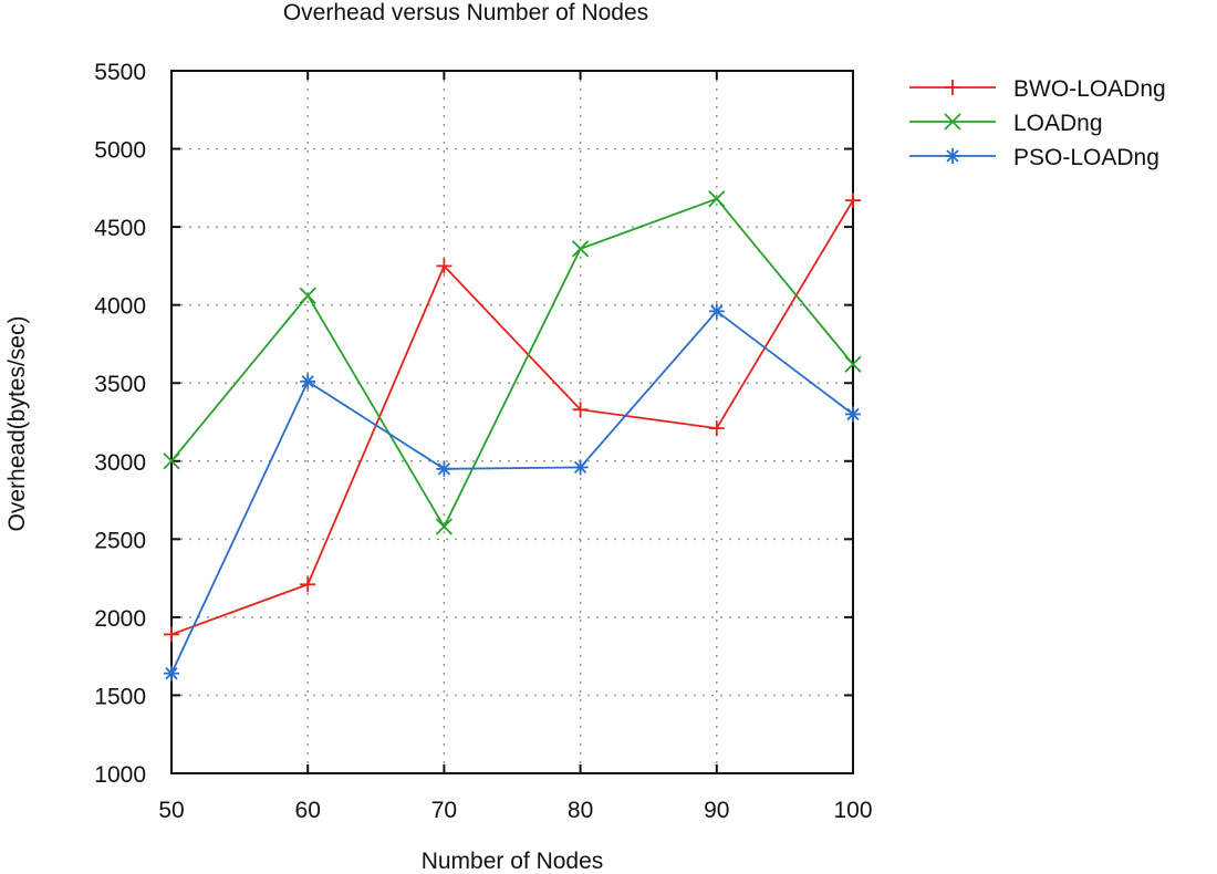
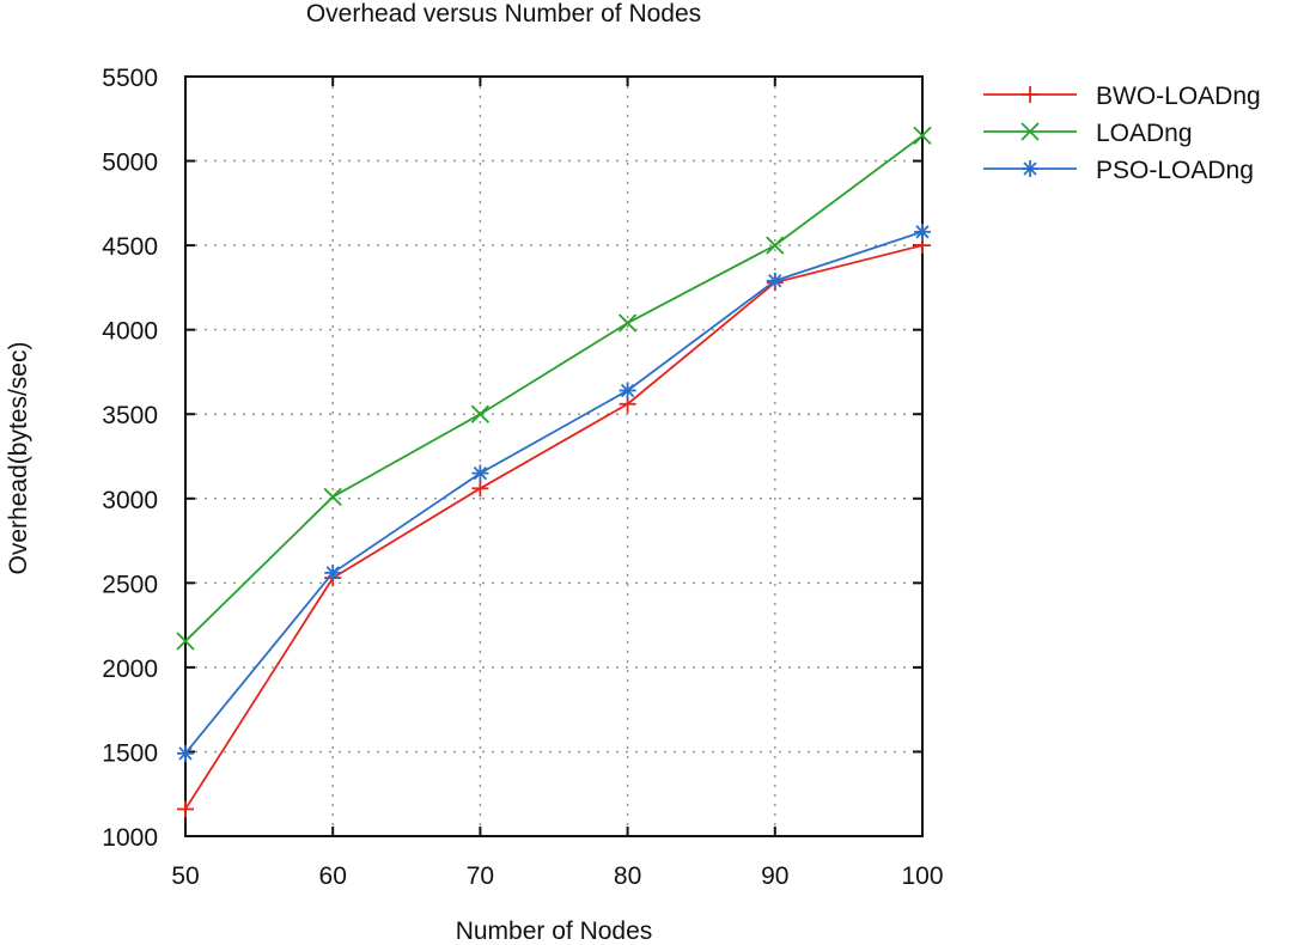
BWO-LOADng/50: 1890 -> 1160
LOADng/50: 3000 -> 2160
PSO-LOADng/50: 1640 -> 1490
BWO-LOADng/60: 2210 -> 2530
LOADng/60: 4060 -> 3010
PSO-LOADng/60: 3510 -> 2560
BWO-LOADng/70: 4250 -> 3060
LOADng/70: 2580 -> 3500
PSO-LOADng/70: 2950 -> 3150
BWO-LOADng/80: 3330 -> 3560
LOADng/80: 4360 -> 4040
PSO-LOADng/80: 2960 -> 3640
BWO-LOADng/90: 3210 -> 4280
LOADng/90: 4680 -> 4500
PSO-LOADng/90: 3960 -> 4290
BWO-LOADng/100: 4670 -> 4500
LOADng/100: 3620 -> 5150
PSO-LOADng/100: 3300 -> 4580
